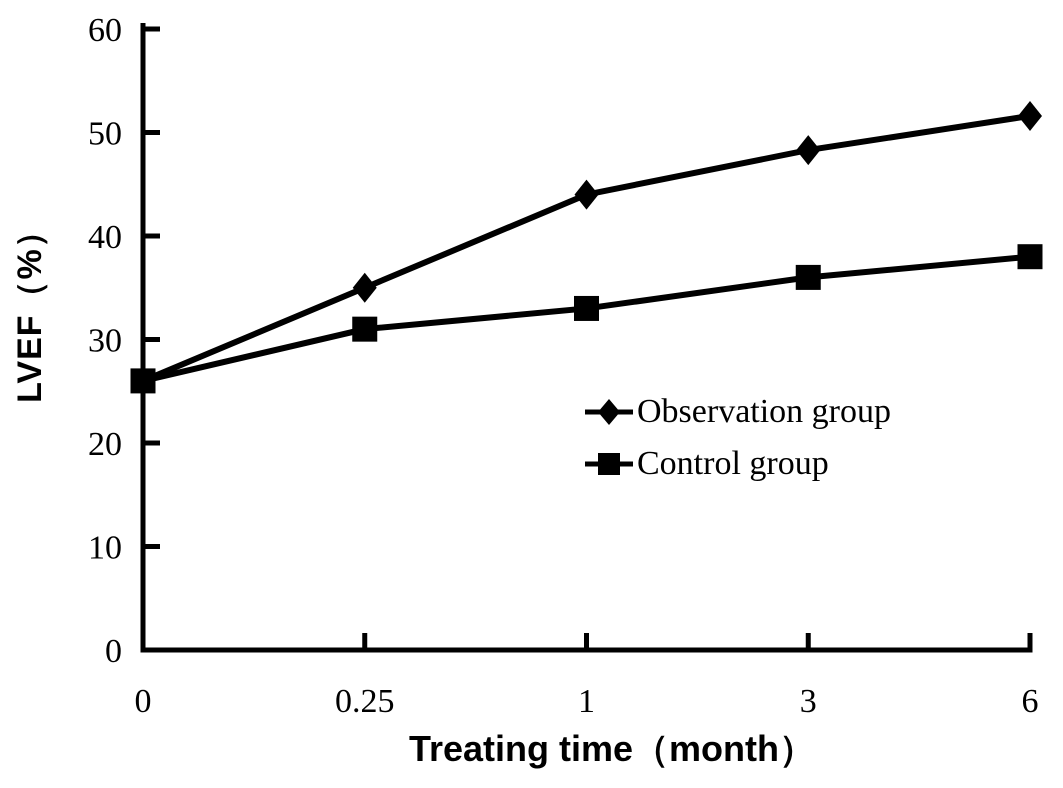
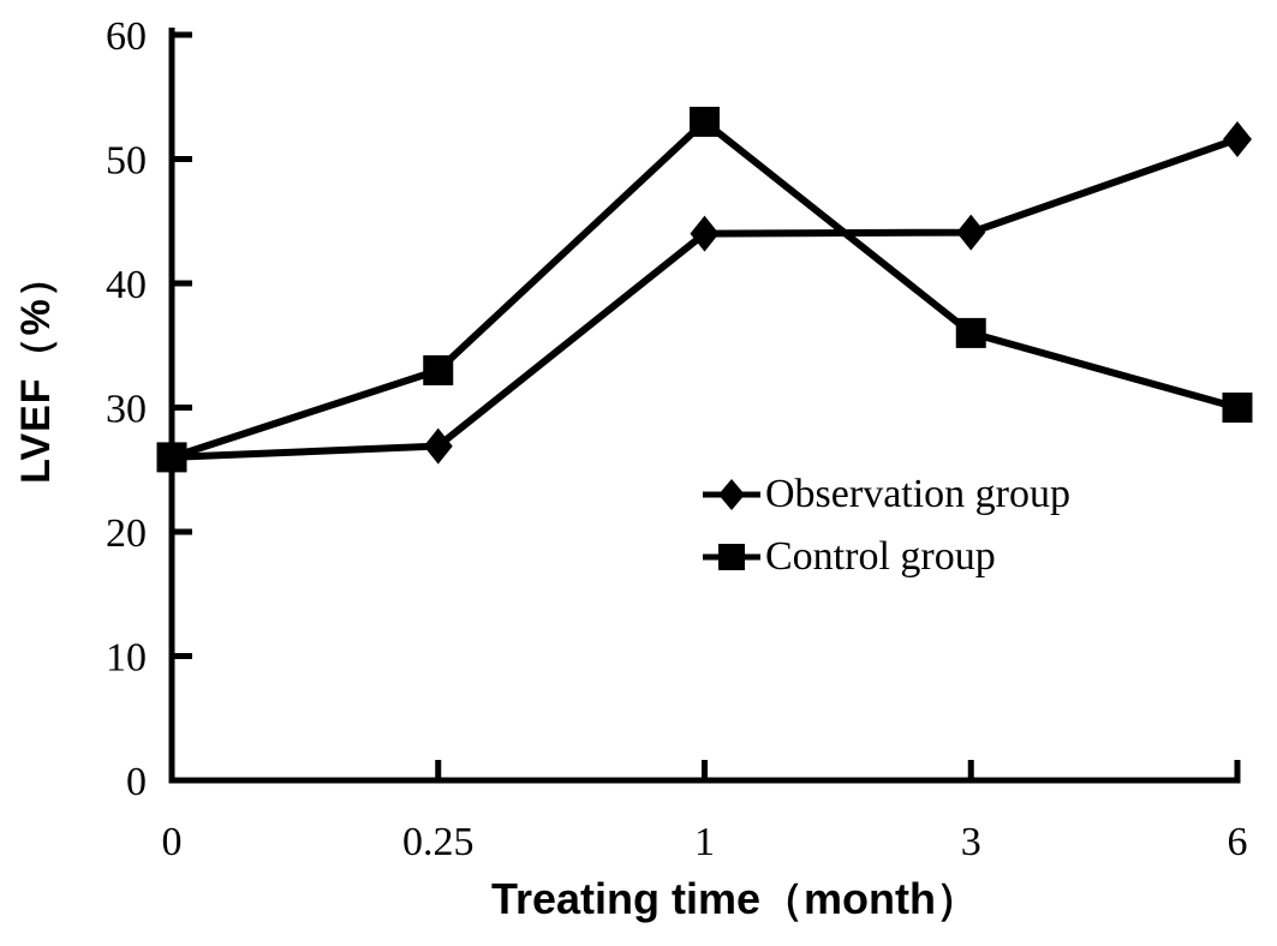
Observation group/0.25: 35.0 -> 26.9
Control group/0.25: 31 -> 33
Control group/1: 33 -> 53
Observation group/3: 48.3 -> 44.1
Control group/6: 38 -> 30
